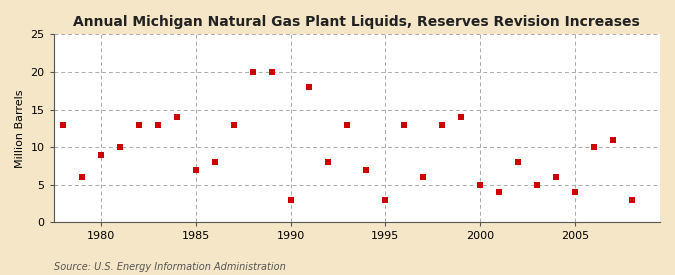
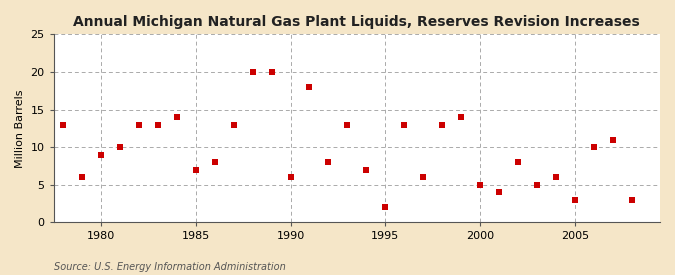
1990: 3 -> 6
1995: 3 -> 2
2005: 4 -> 3
